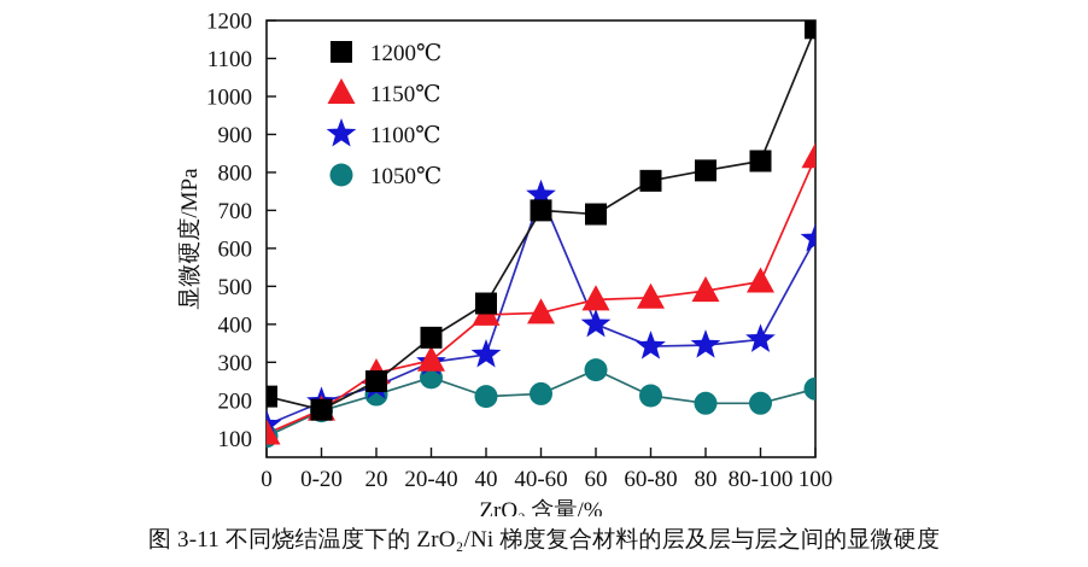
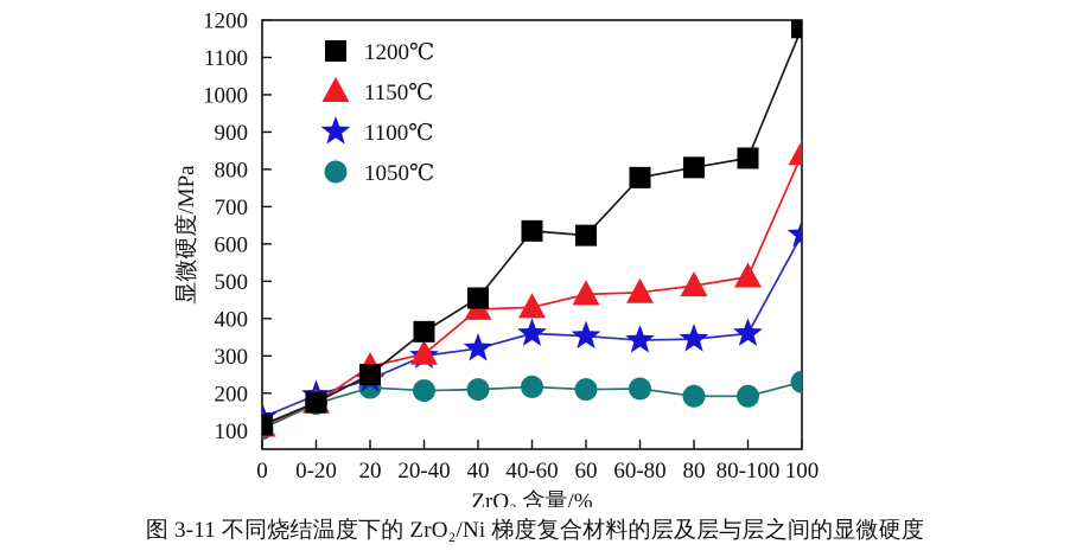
1200℃/0: 210 -> 120
1050℃/20-40: 260 -> 210
1200℃/40-60: 700 -> 640
1100℃/40-60: 740 -> 360
1200℃/60: 690 -> 620
1100℃/60: 400 -> 350
1050℃/60: 280 -> 210
